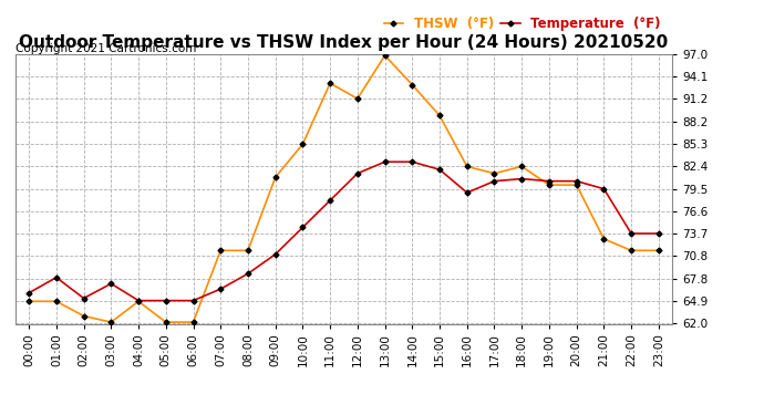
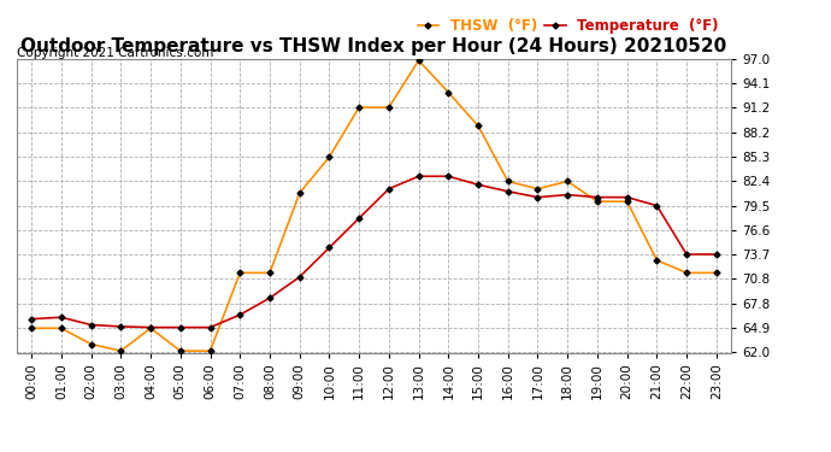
Temperature (°F)/01:00: 68.0 -> 66.2
Temperature (°F)/03:00: 67.2 -> 65.1
THSW (°F)/11:00: 93.2 -> 91.2
Temperature (°F)/16:00: 79.0 -> 81.2
